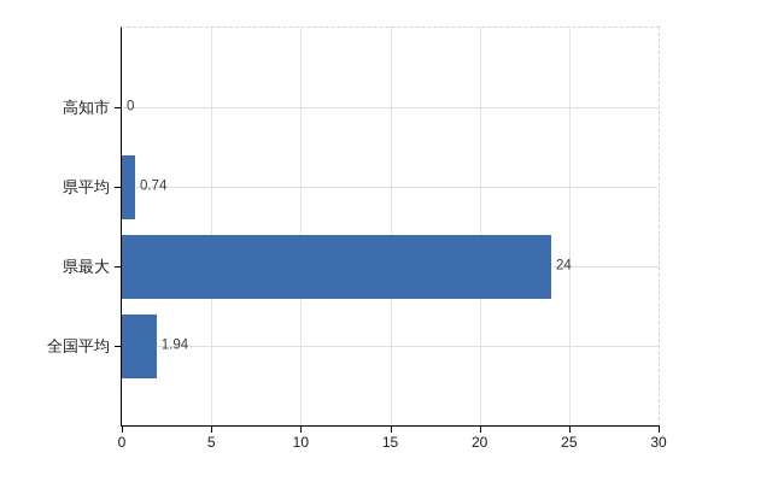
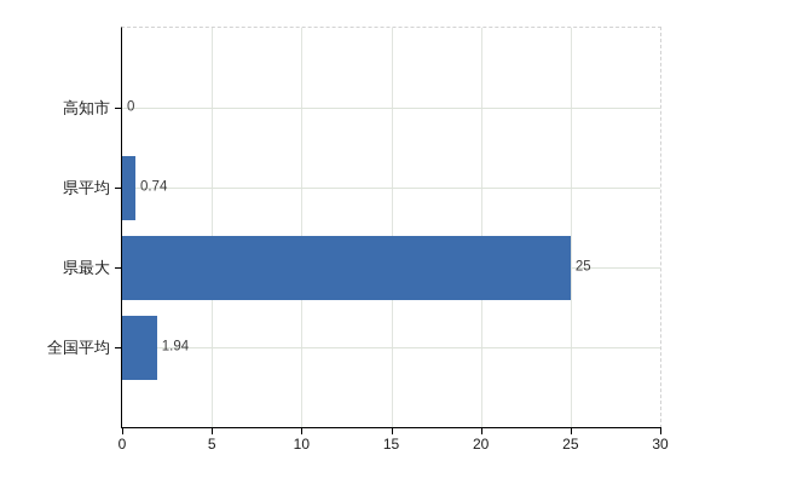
県最大: 24 -> 25
